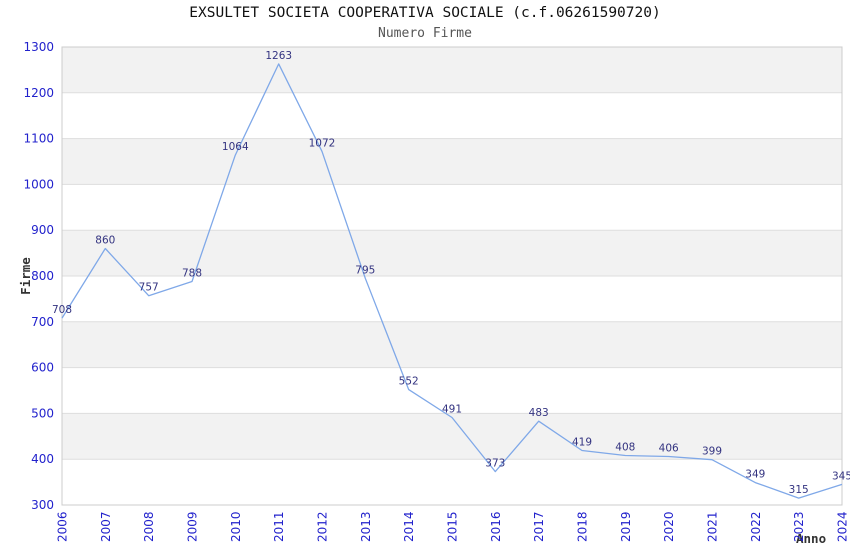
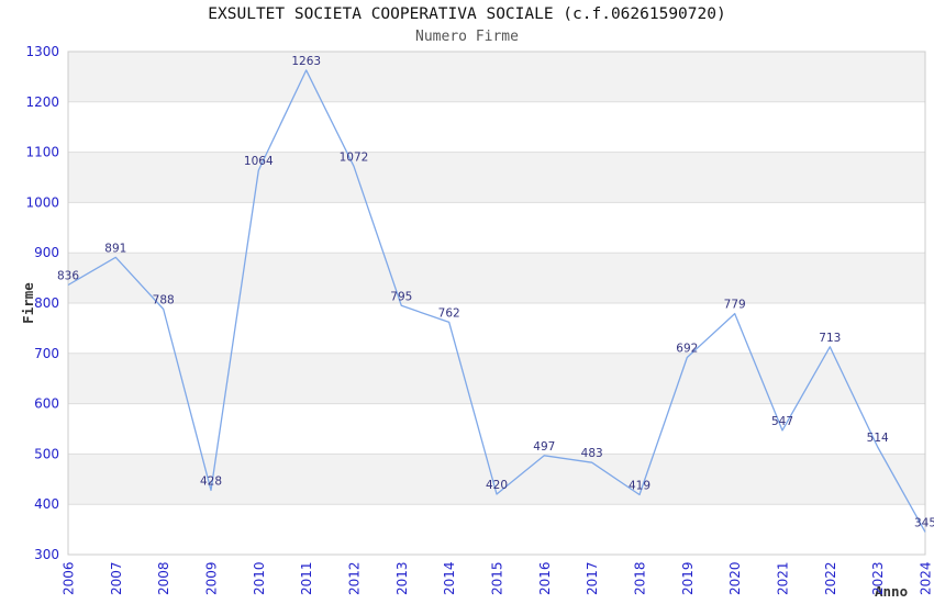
2006: 708 -> 836
2007: 860 -> 891
2008: 757 -> 788
2009: 788 -> 428
2014: 552 -> 762
2015: 491 -> 420
2016: 373 -> 497
2019: 408 -> 692
2020: 406 -> 779
2021: 399 -> 547
2022: 349 -> 713
2023: 315 -> 514
